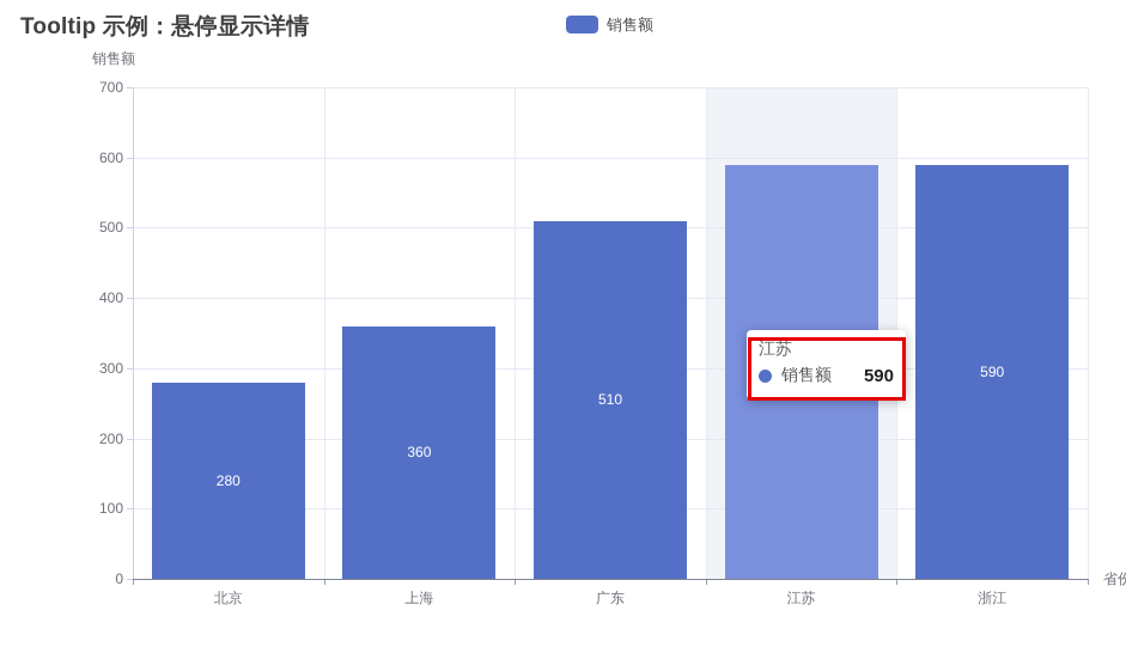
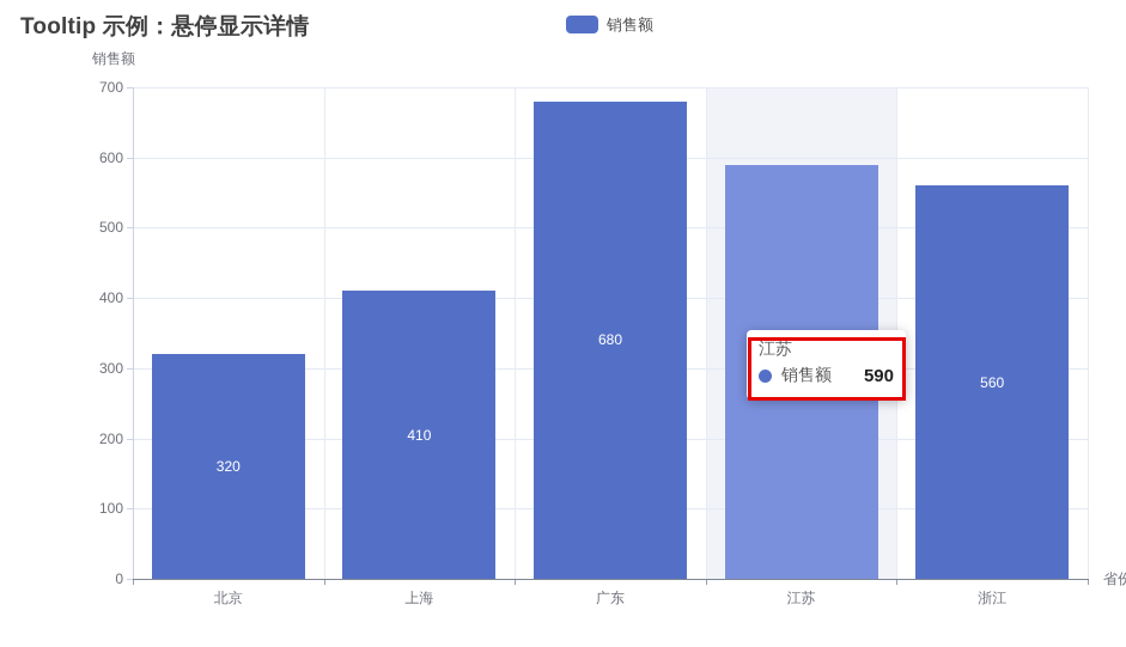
北京: 280 -> 320
上海: 360 -> 410
广东: 510 -> 680
浙江: 590 -> 560
